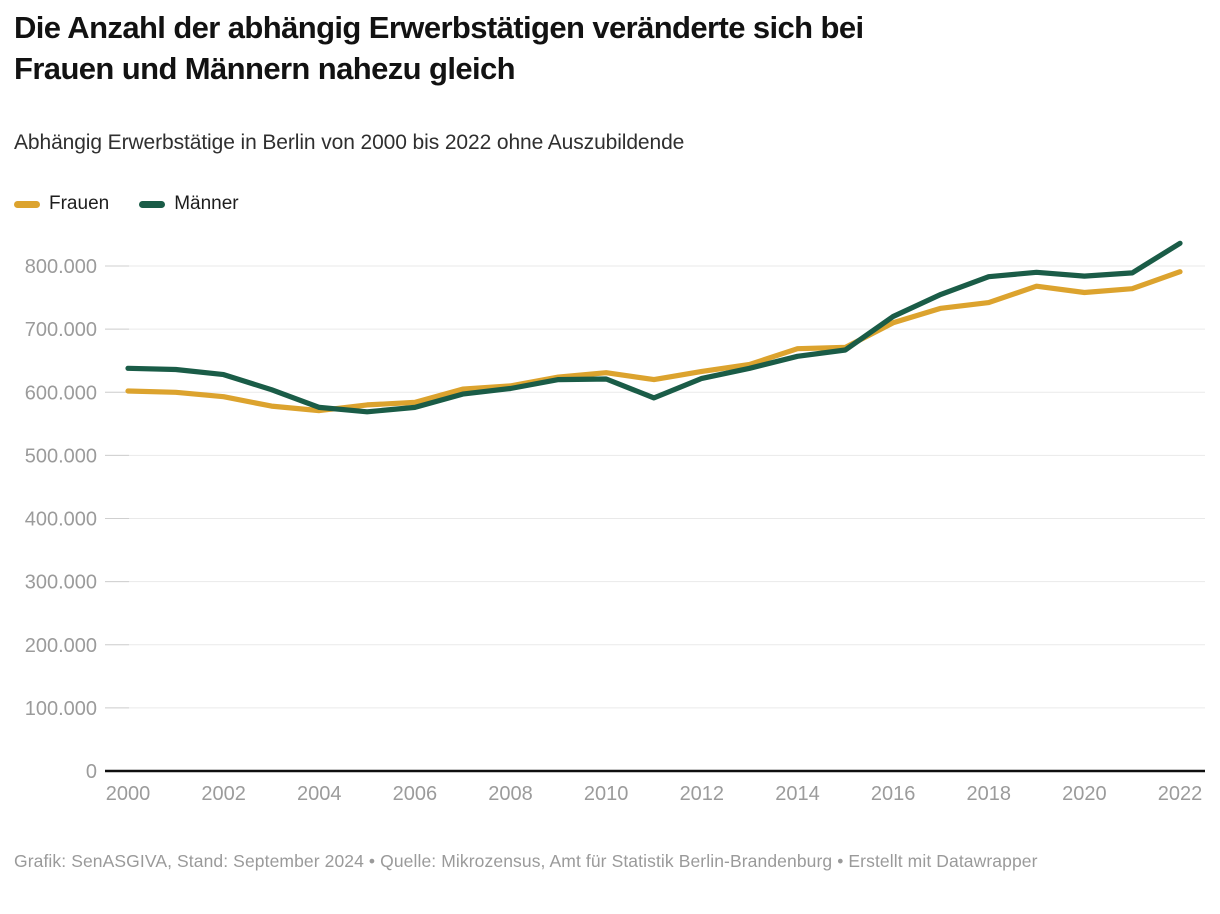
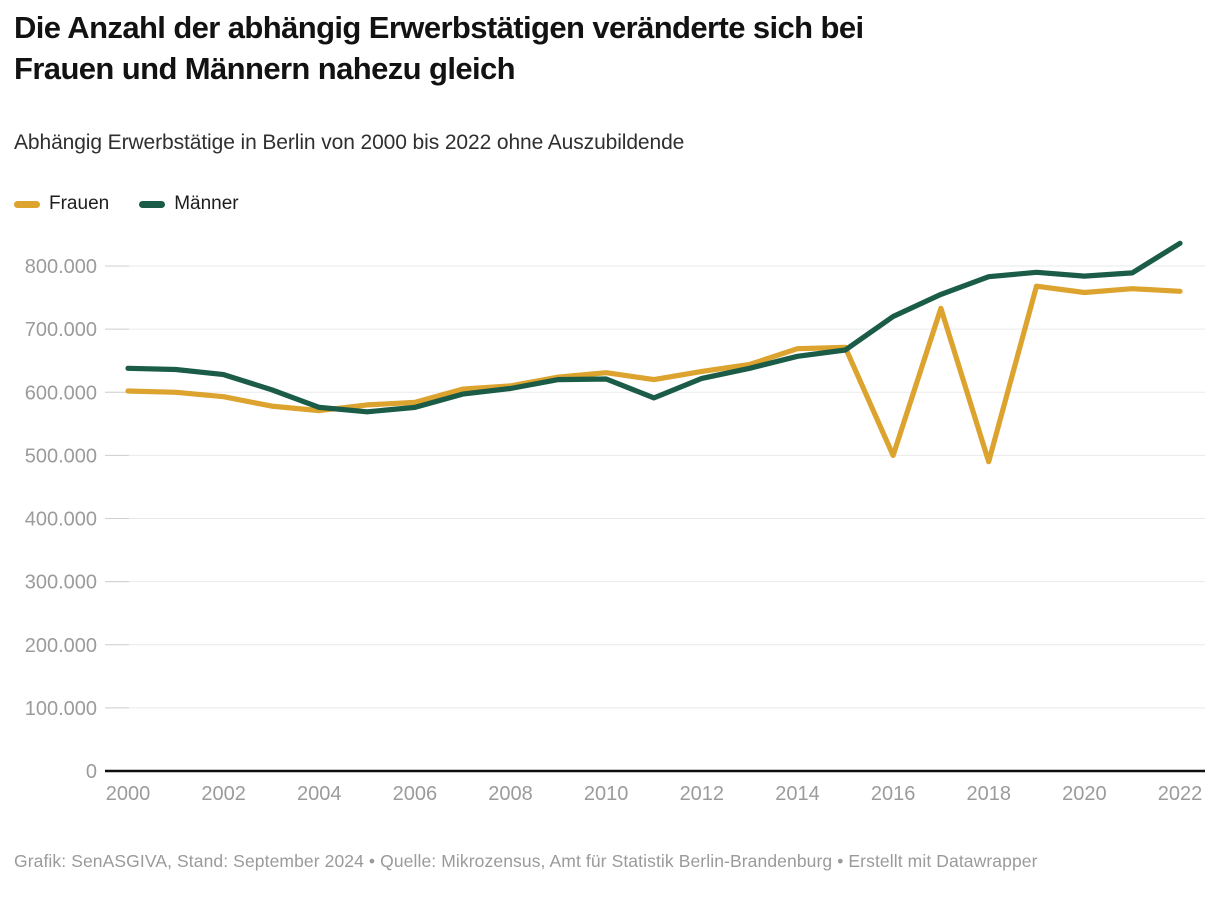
Frauen/2016: 710000 -> 500000
Frauen/2018: 740000 -> 490000
Frauen/2022: 790000 -> 760000
